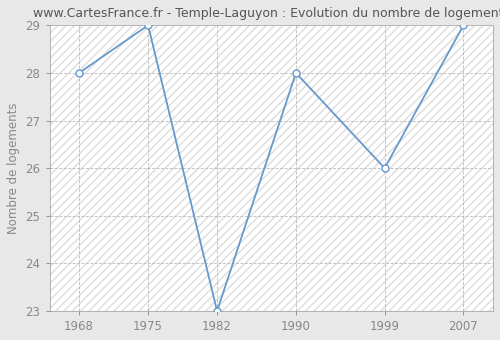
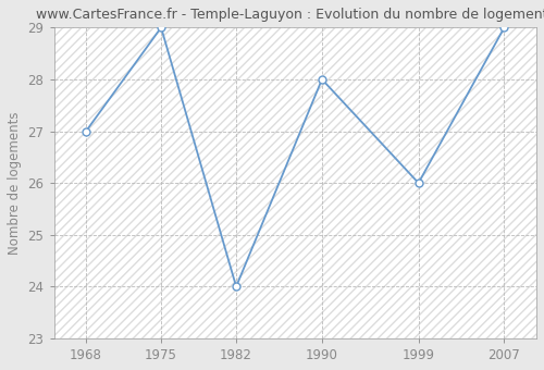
1968: 28 -> 27
1982: 23 -> 24
